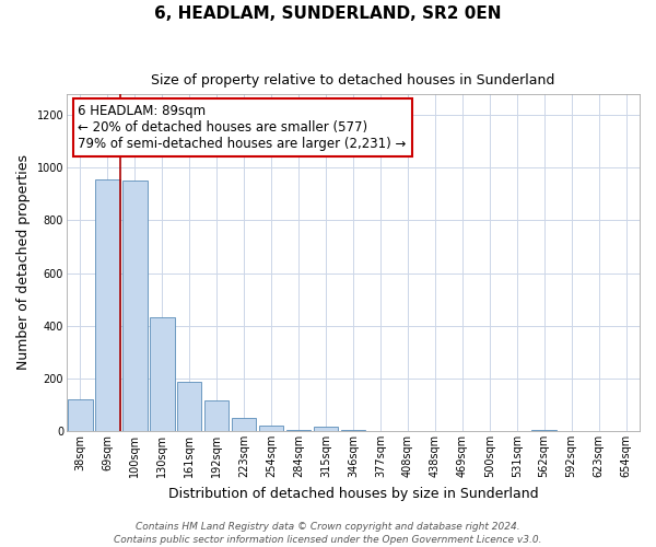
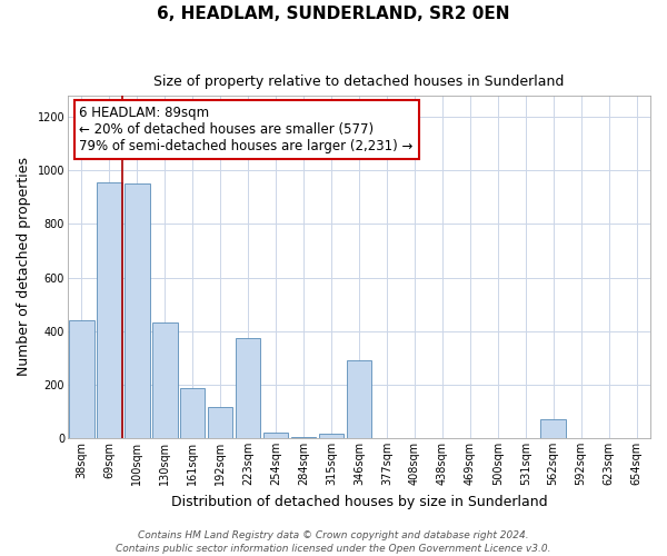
38sqm: 120 -> 440
223sqm: 48 -> 375
346sqm: 5 -> 290
562sqm: 5 -> 70
